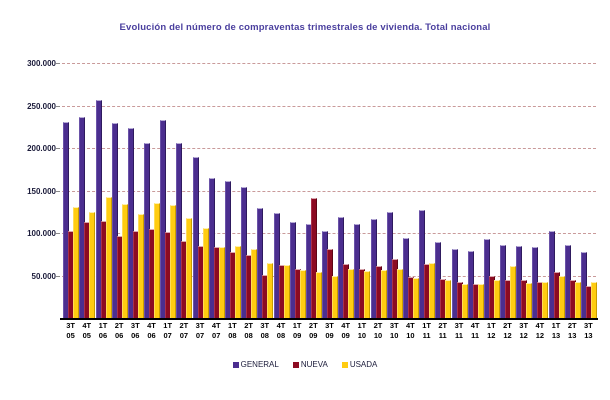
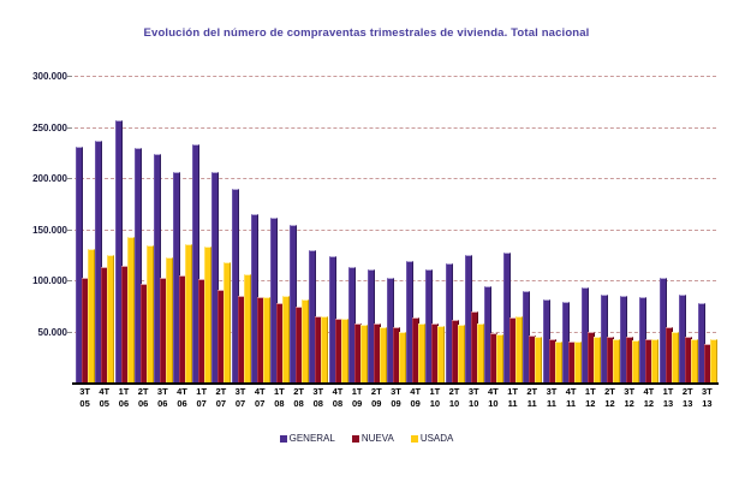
NUEVA/3T 08: 50000 -> 60000
NUEVA/2T 09: 140000 -> 60000
NUEVA/3T 09: 80000 -> 50000
USADA/2T 12: 60000 -> 40000
